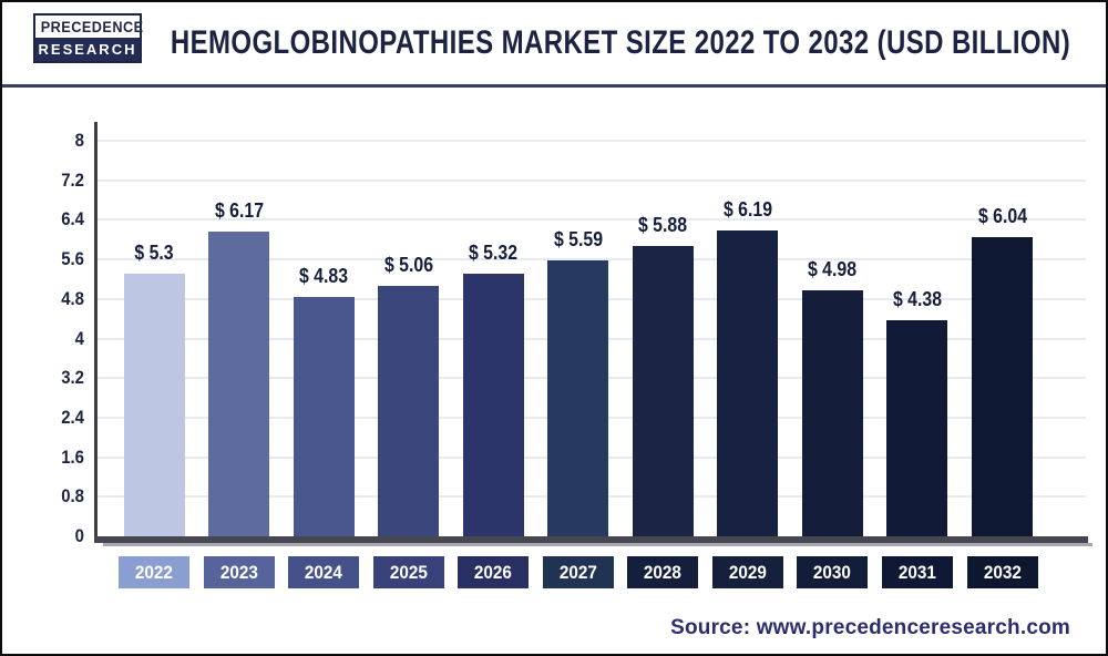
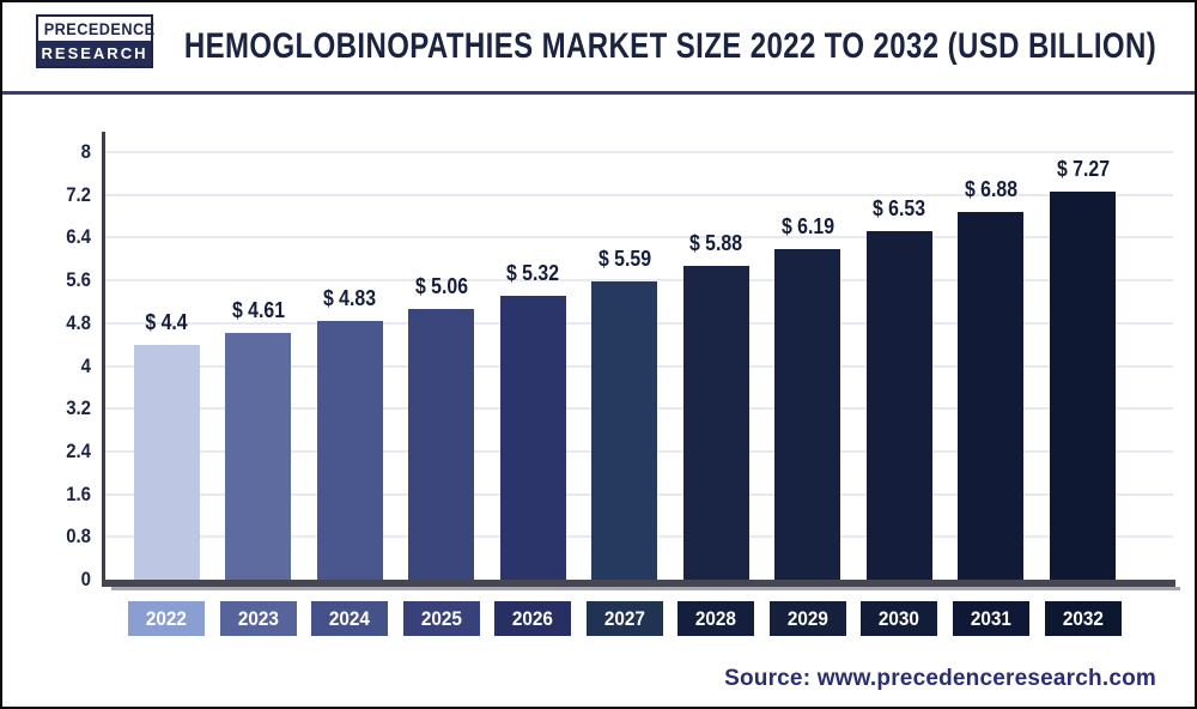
2022: 5.3 -> 4.4
2023: 6.17 -> 4.61
2030: 4.98 -> 6.53
2031: 4.38 -> 6.88
2032: 6.04 -> 7.27
